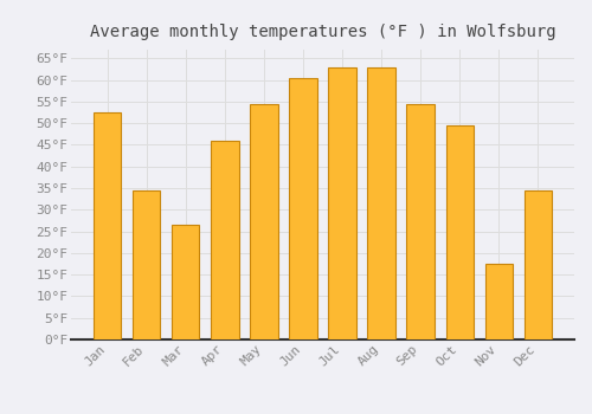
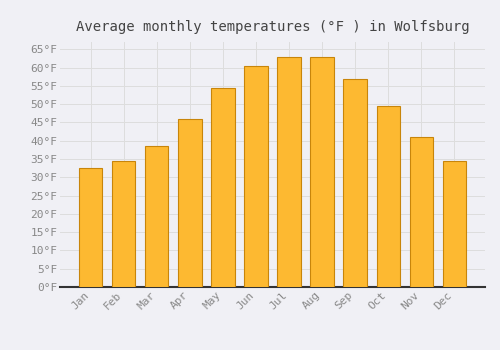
Jan: 52.5°F -> 32.5°F
Mar: 26.5°F -> 38.5°F
Sep: 54.5°F -> 57.0°F
Nov: 17.5°F -> 41.0°F
